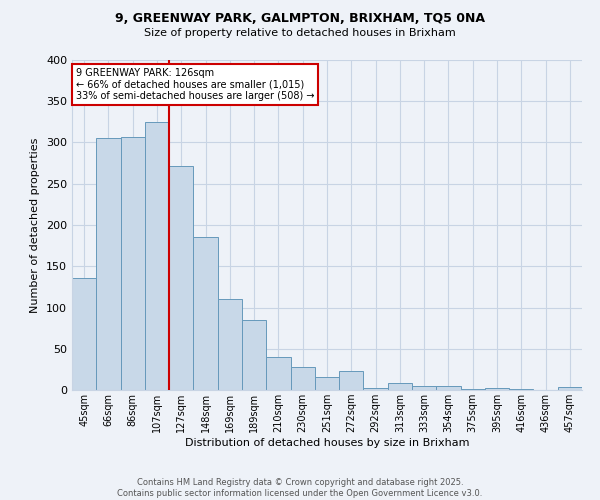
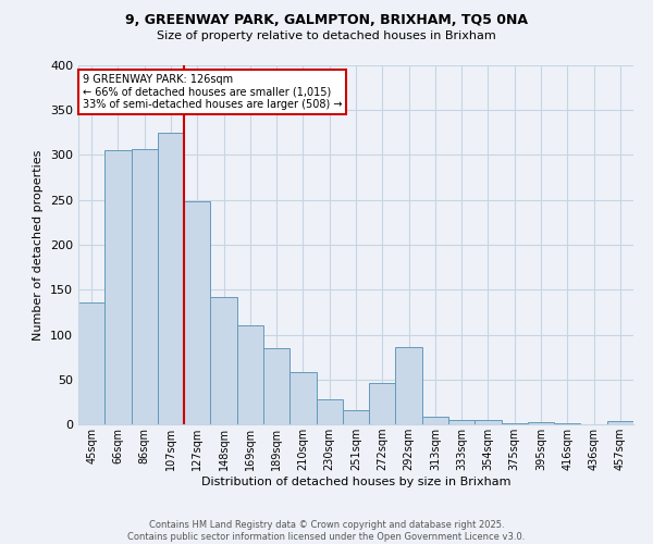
127sqm: 272 -> 248
148sqm: 185 -> 142
210sqm: 40 -> 58
272sqm: 23 -> 46
292sqm: 3 -> 86
